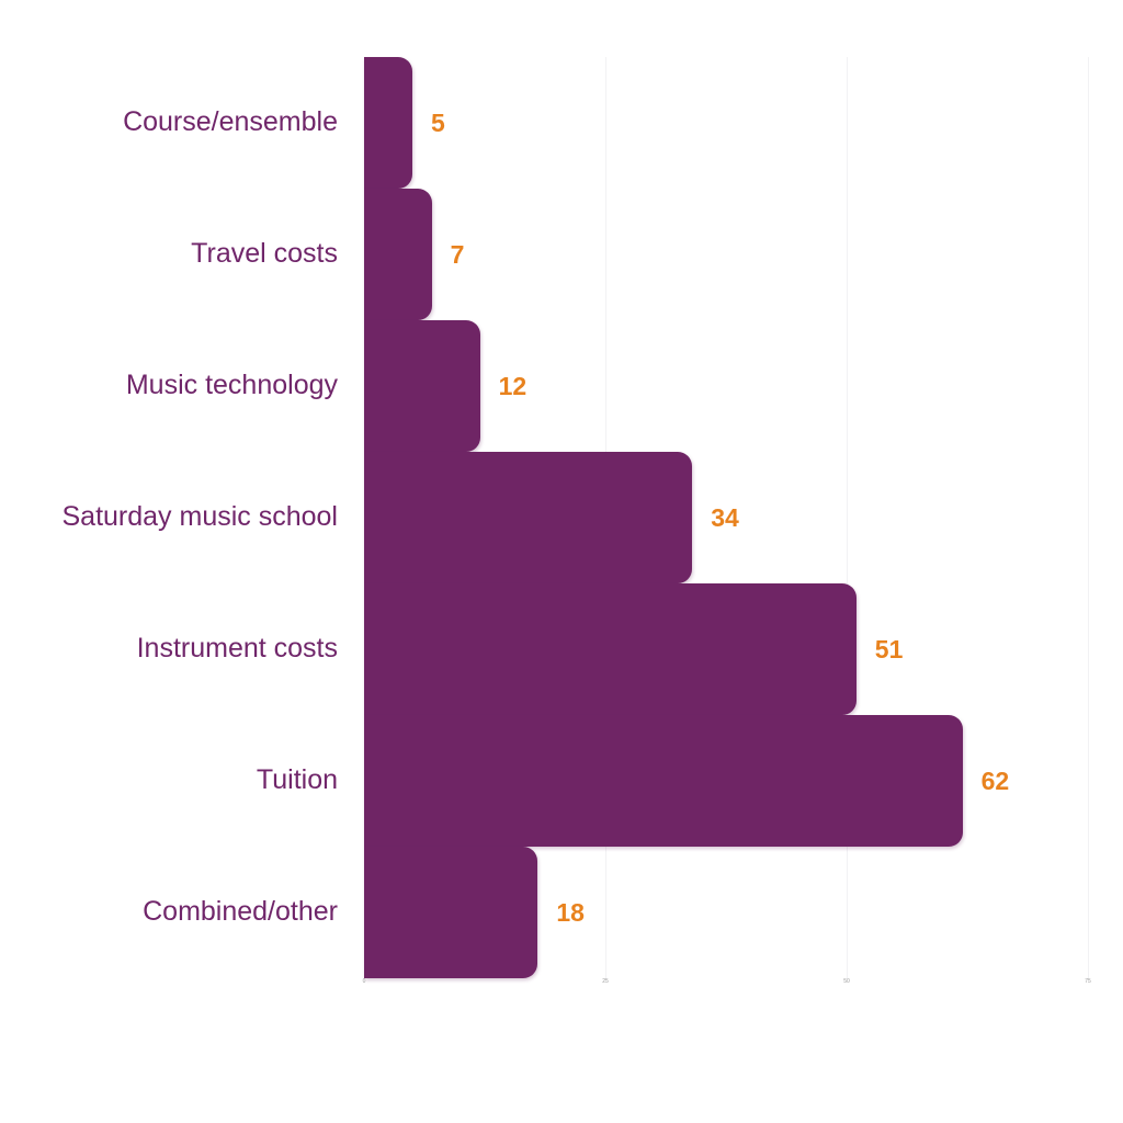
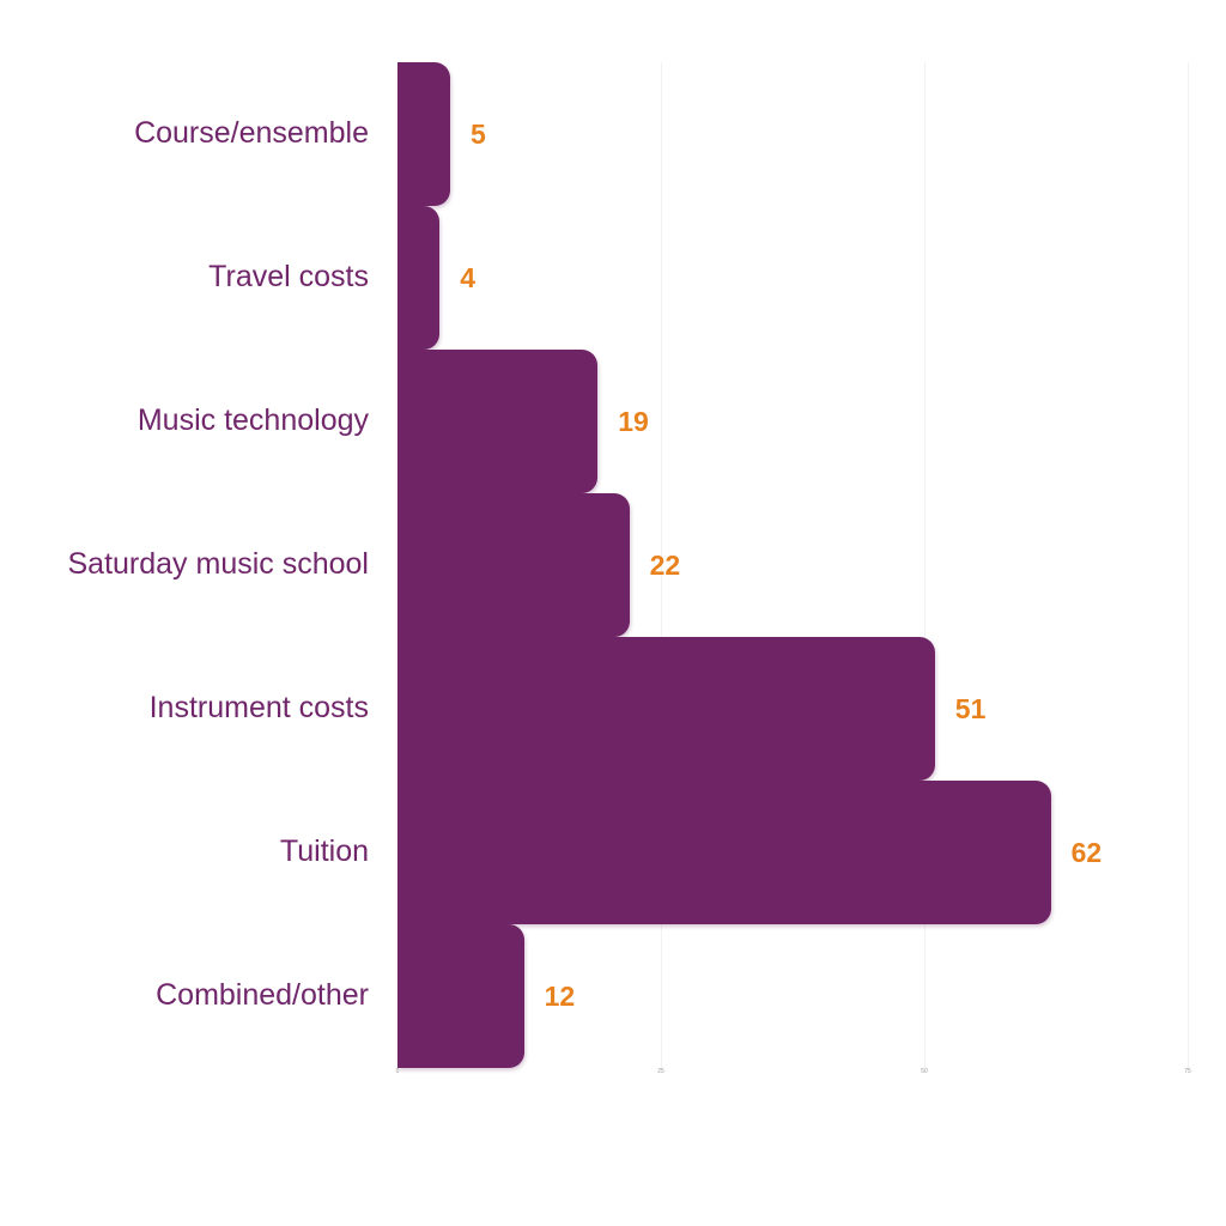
Travel costs: 7 -> 4
Music technology: 12 -> 19
Saturday music school: 34 -> 22
Combined/other: 18 -> 12
